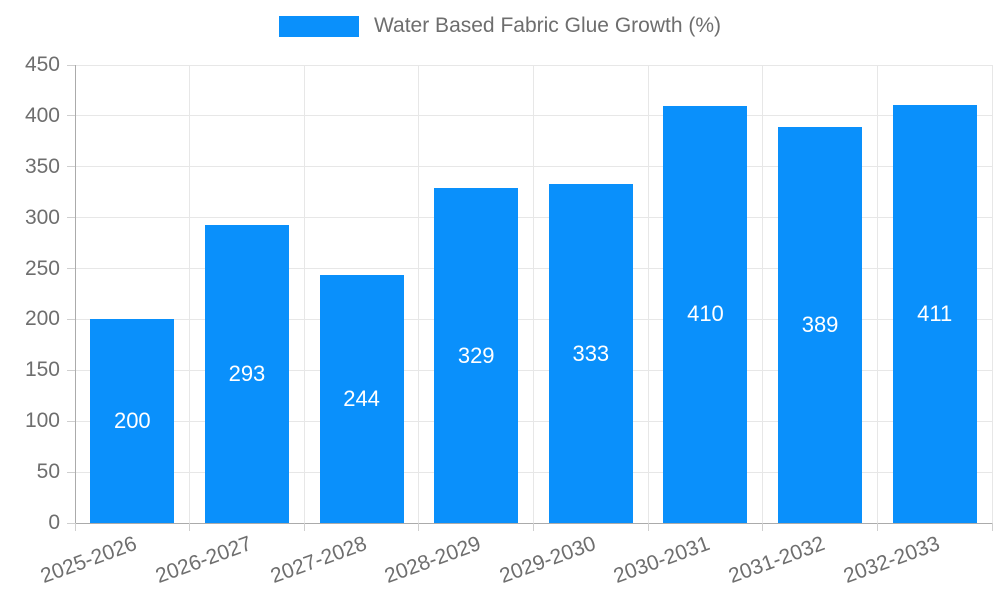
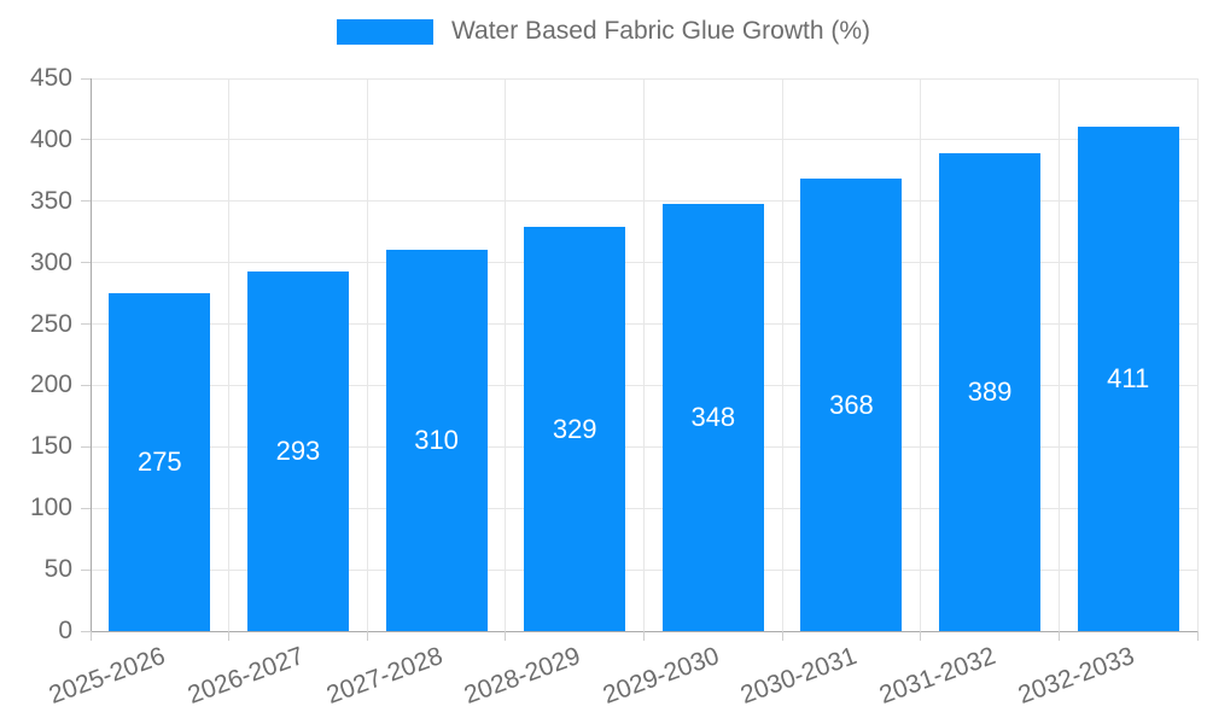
2025-2026: 200 -> 275
2027-2028: 244 -> 310
2029-2030: 333 -> 348
2030-2031: 410 -> 368
